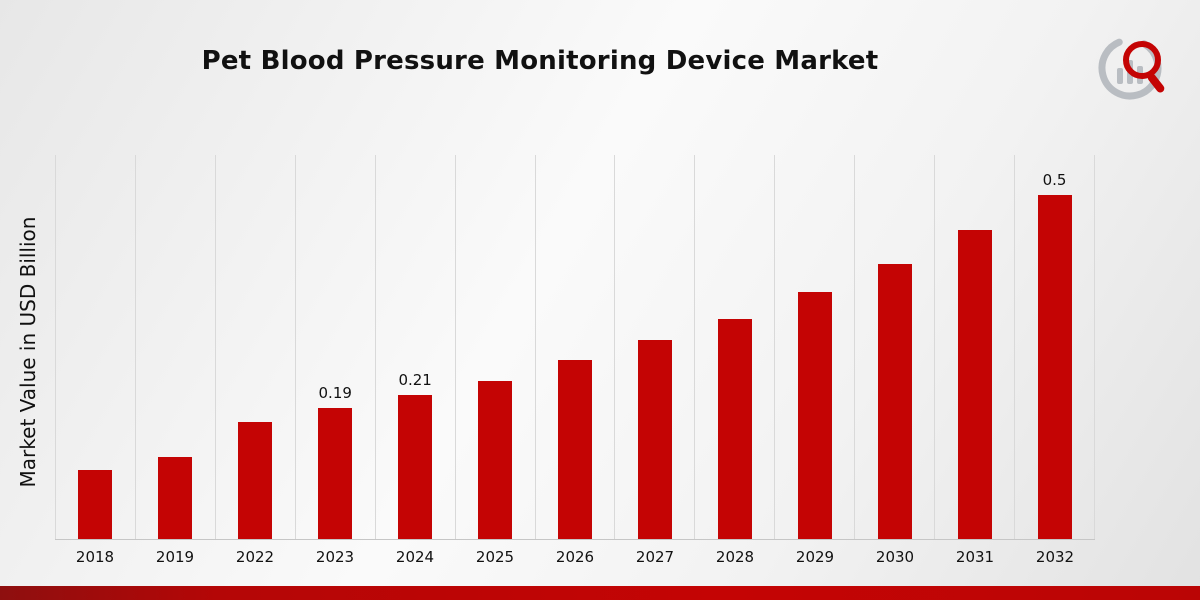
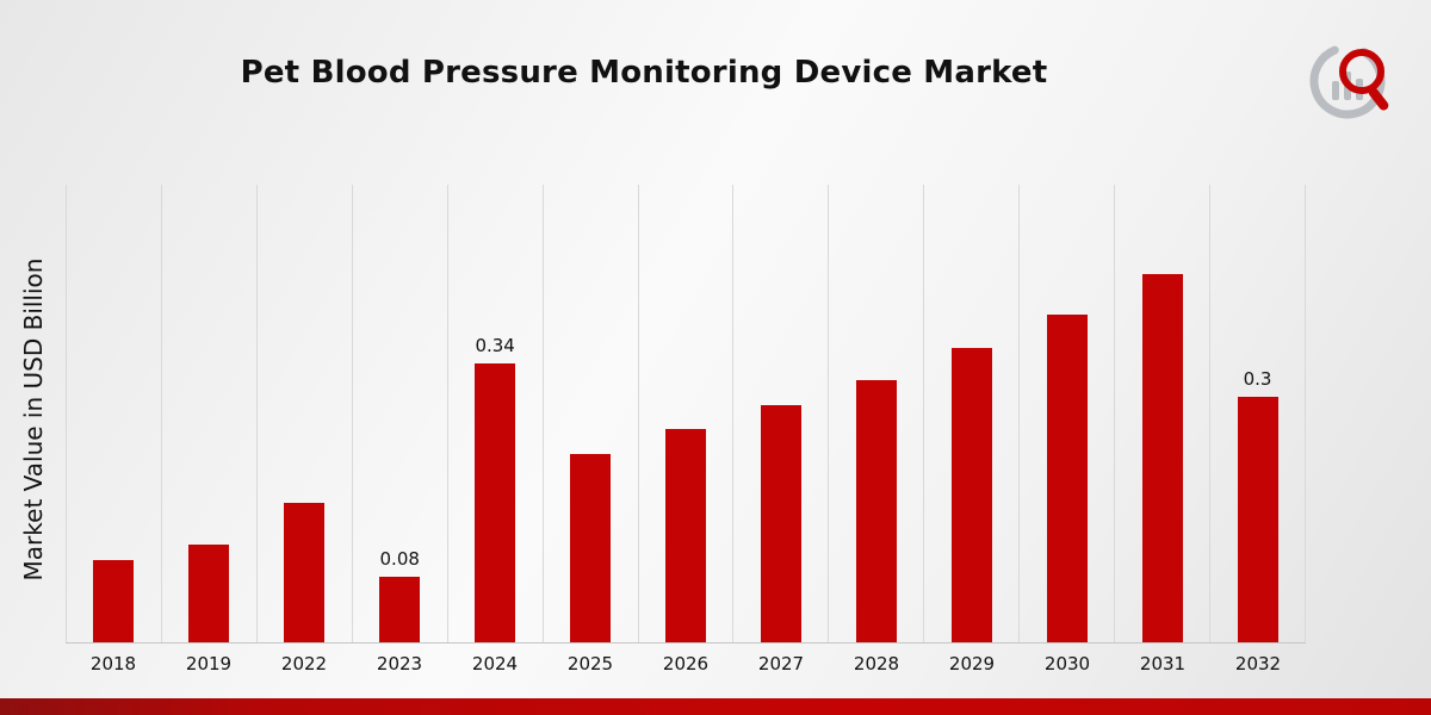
2023: 0.19 -> 0.08
2024: 0.21 -> 0.34
2032: 0.5 -> 0.3
